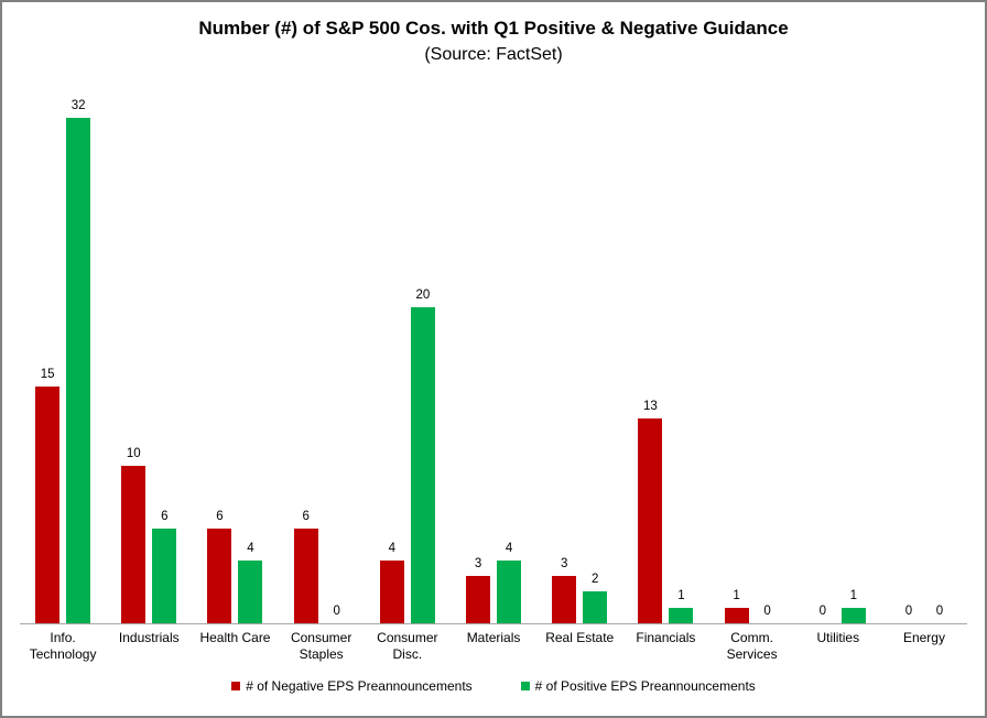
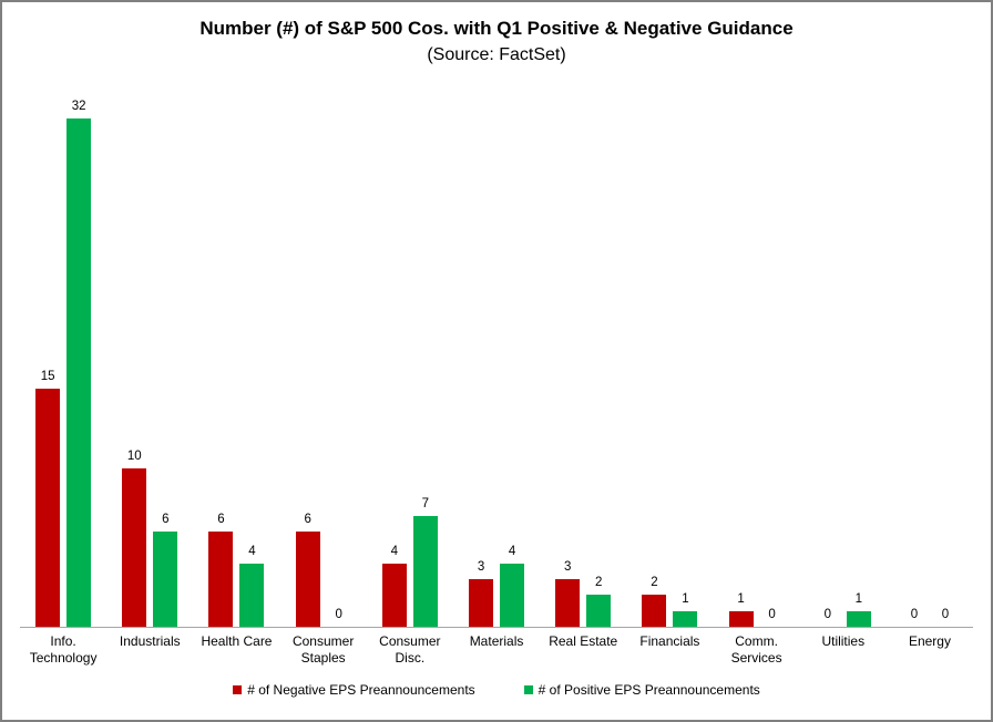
# of Positive EPS Preannouncements/Consumer Disc.: 20 -> 7
# of Negative EPS Preannouncements/Financials: 13 -> 2
